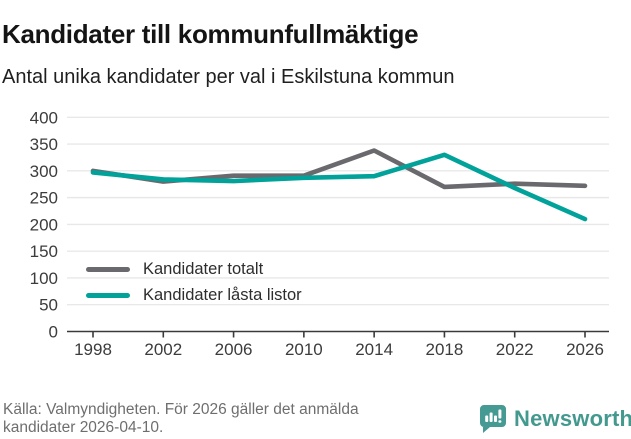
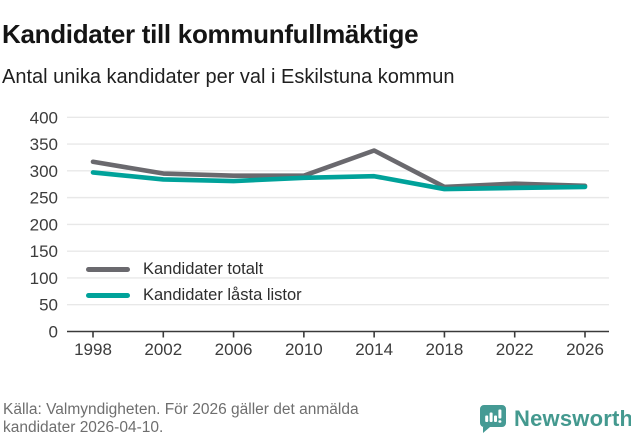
Kandidater totalt/1998: 300 -> 320
Kandidater totalt/2002: 280 -> 300
Kandidater låsta listor/2018: 330 -> 270
Kandidater låsta listor/2026: 210 -> 270
